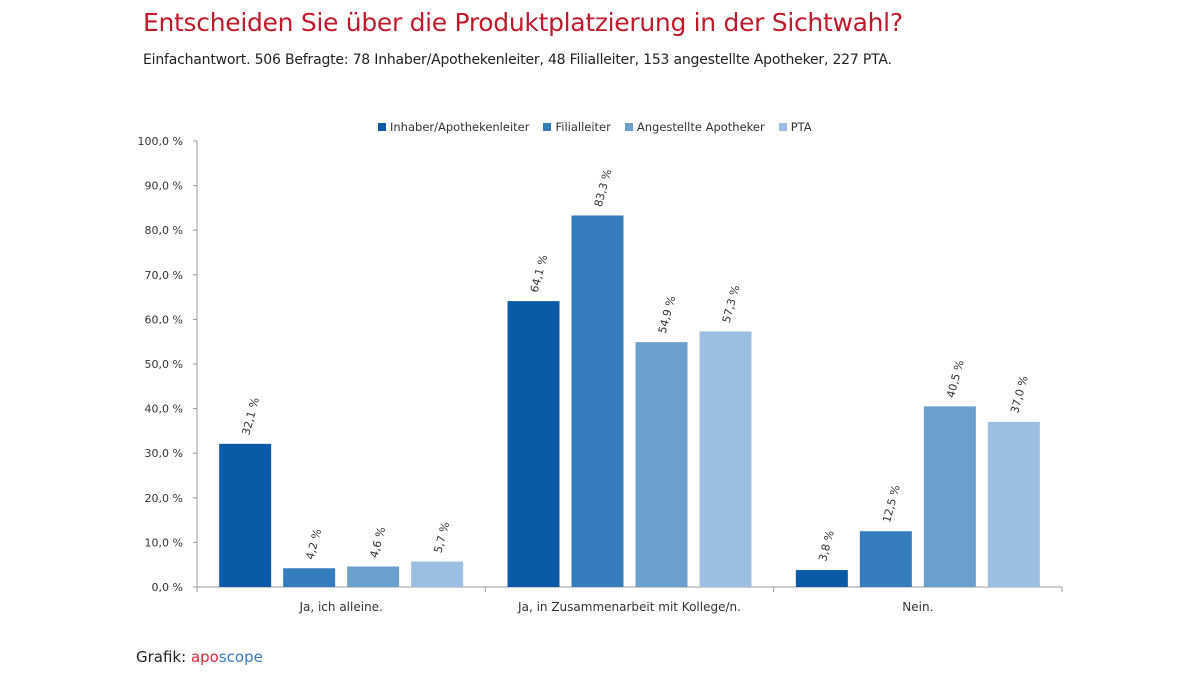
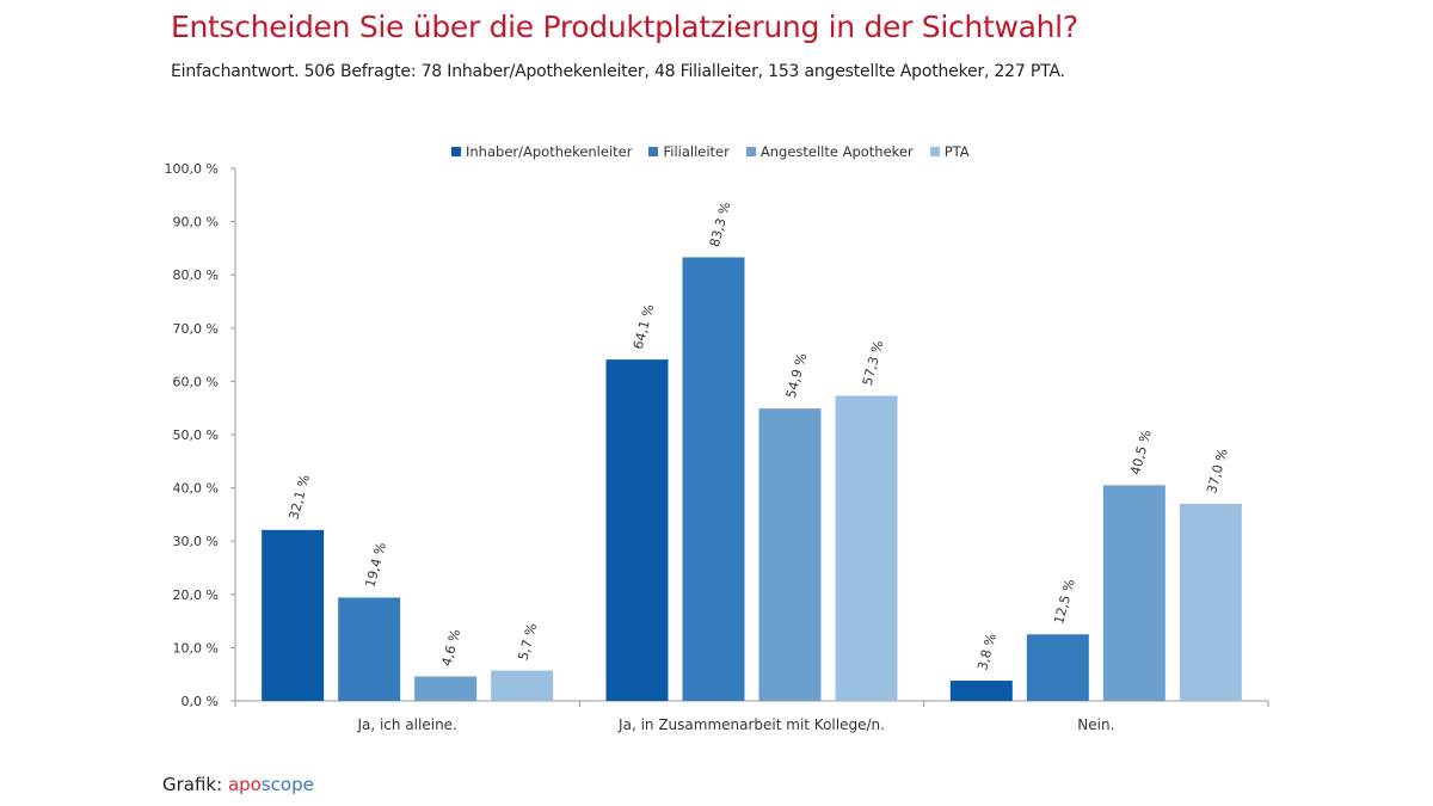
Filialleiter/Ja, ich alleine.: 4,2 -> 19,4
